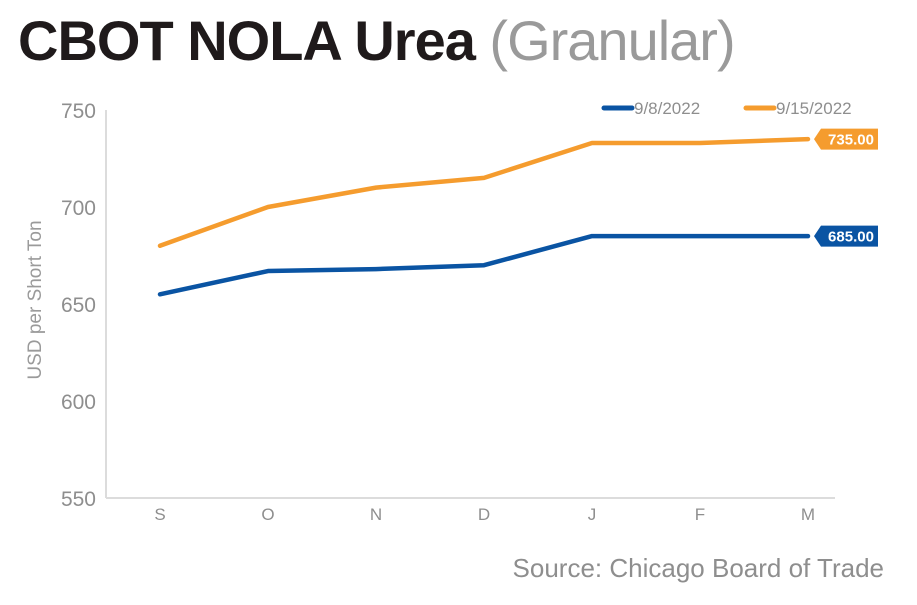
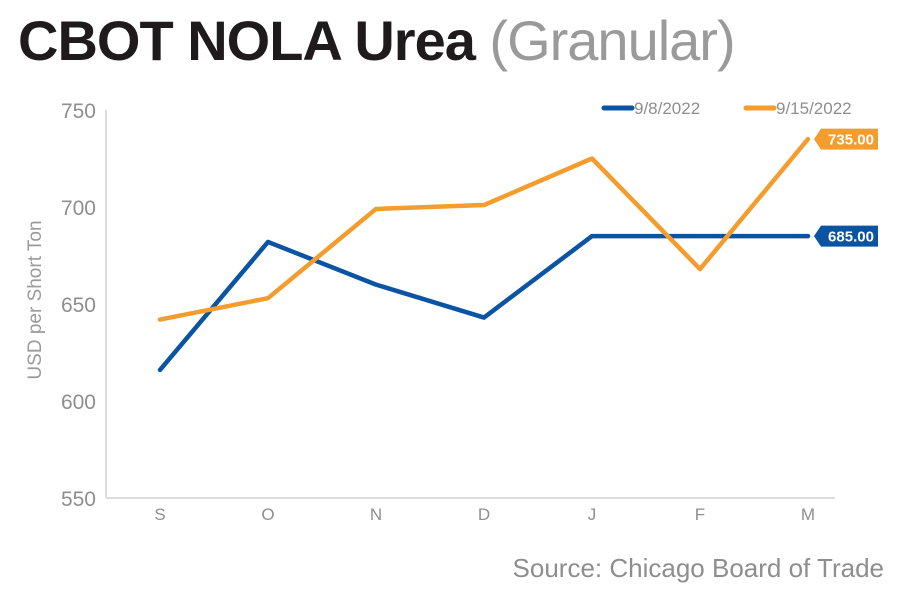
9/8/2022/S: 655 -> 616
9/15/2022/S: 680 -> 642
9/8/2022/O: 667 -> 682
9/15/2022/O: 700 -> 653
9/8/2022/N: 668 -> 660
9/15/2022/N: 710 -> 699
9/8/2022/D: 670 -> 643
9/15/2022/D: 715 -> 701
9/15/2022/J: 733 -> 725
9/15/2022/F: 733 -> 668
